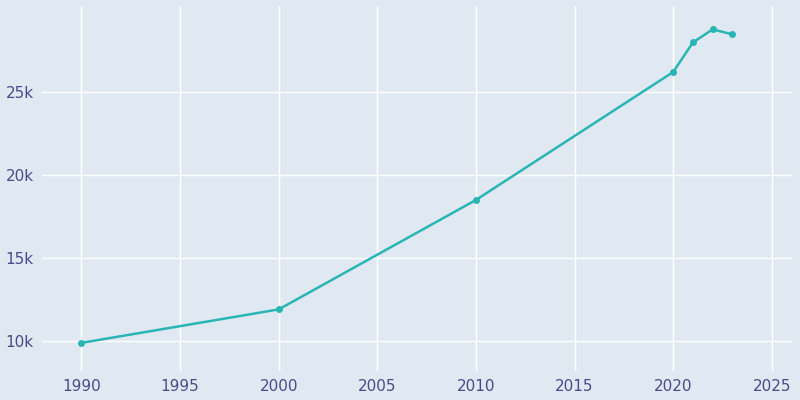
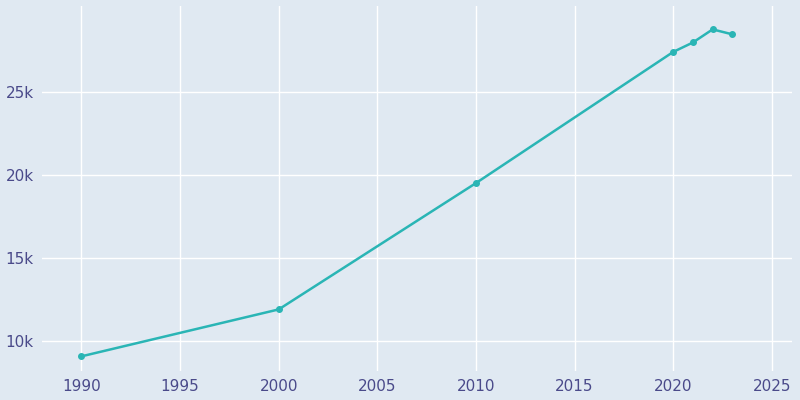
1990: 9.9k -> 9.1k
2010: 18.5k -> 19.5k
2020: 26.2k -> 27.4k
